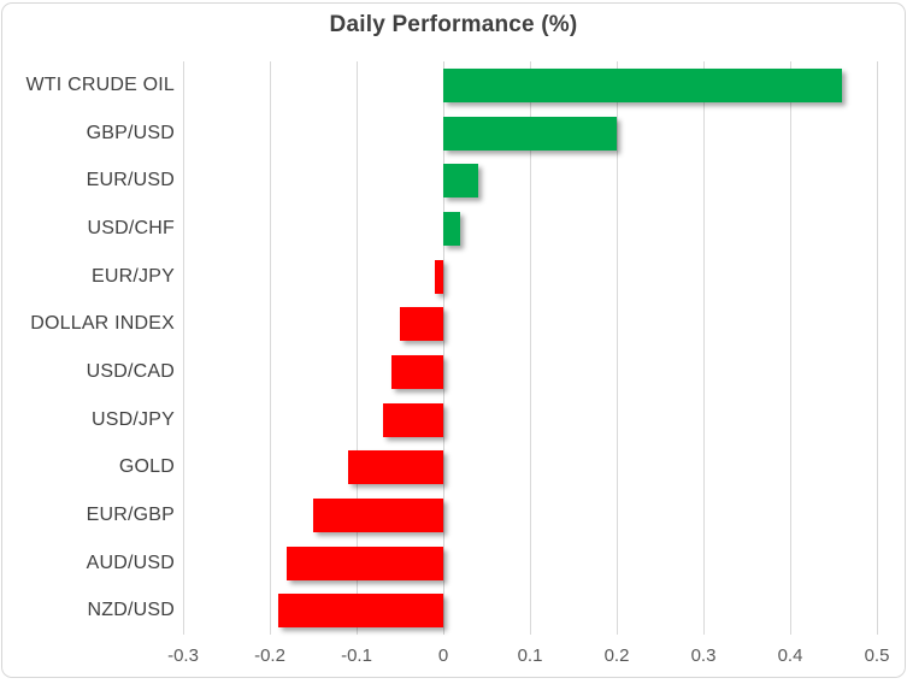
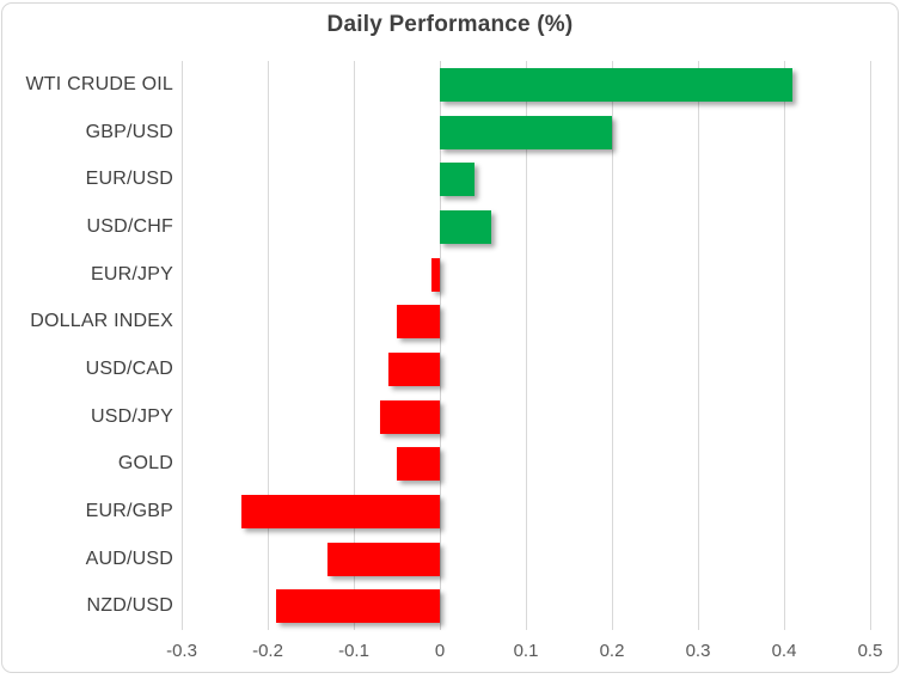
WTI CRUDE OIL: 0.46 -> 0.41
USD/CHF: 0.02 -> 0.06
GOLD: -0.11 -> -0.05
EUR/GBP: -0.15 -> -0.23
AUD/USD: -0.18 -> -0.13
